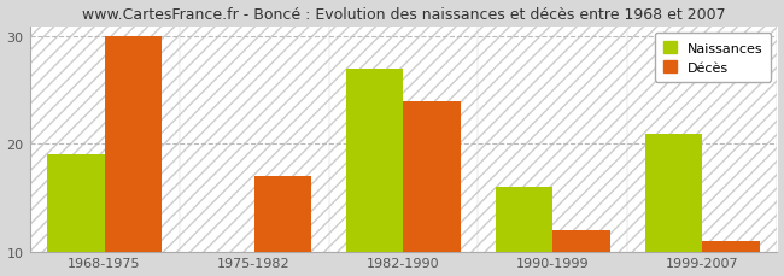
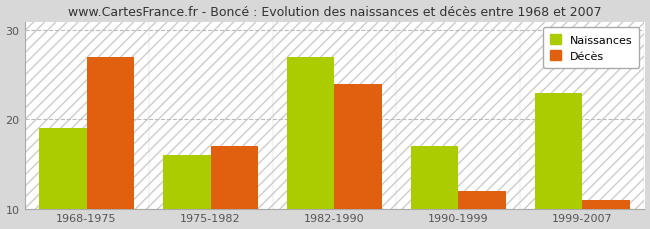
Décès/1968-1975: 30 -> 27
Naissances/1975-1982: 10 -> 16
Naissances/1990-1999: 16 -> 17
Naissances/1999-2007: 21 -> 23
